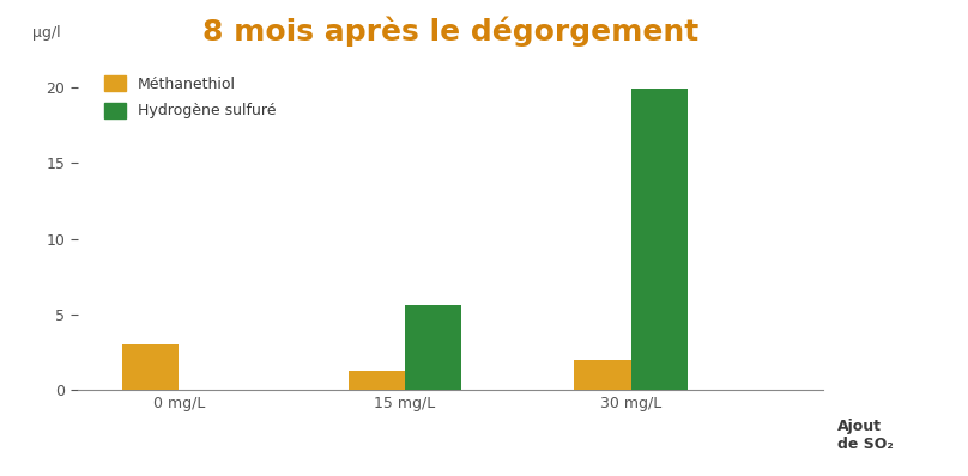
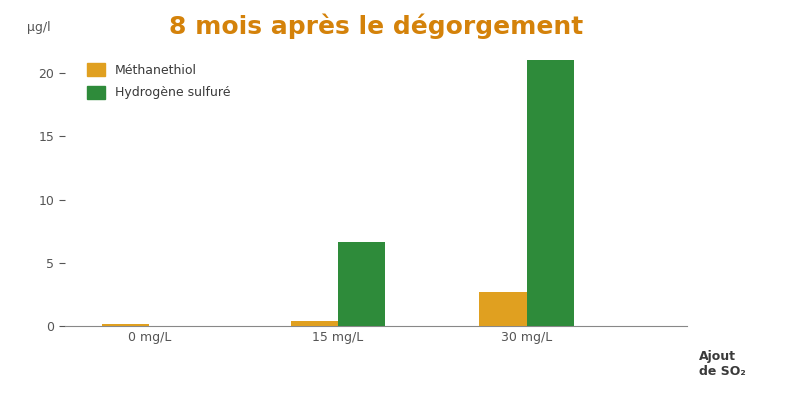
Méthanethiol/0 mg/L: 3.0 -> 0.1
Méthanethiol/15 mg/L: 1.3 -> 0.5
Hydrogène sulfuré/15 mg/L: 5.6 -> 6.7
Méthanethiol/30 mg/L: 2.0 -> 2.7
Hydrogène sulfuré/30 mg/L: 19.9 -> 21.0
